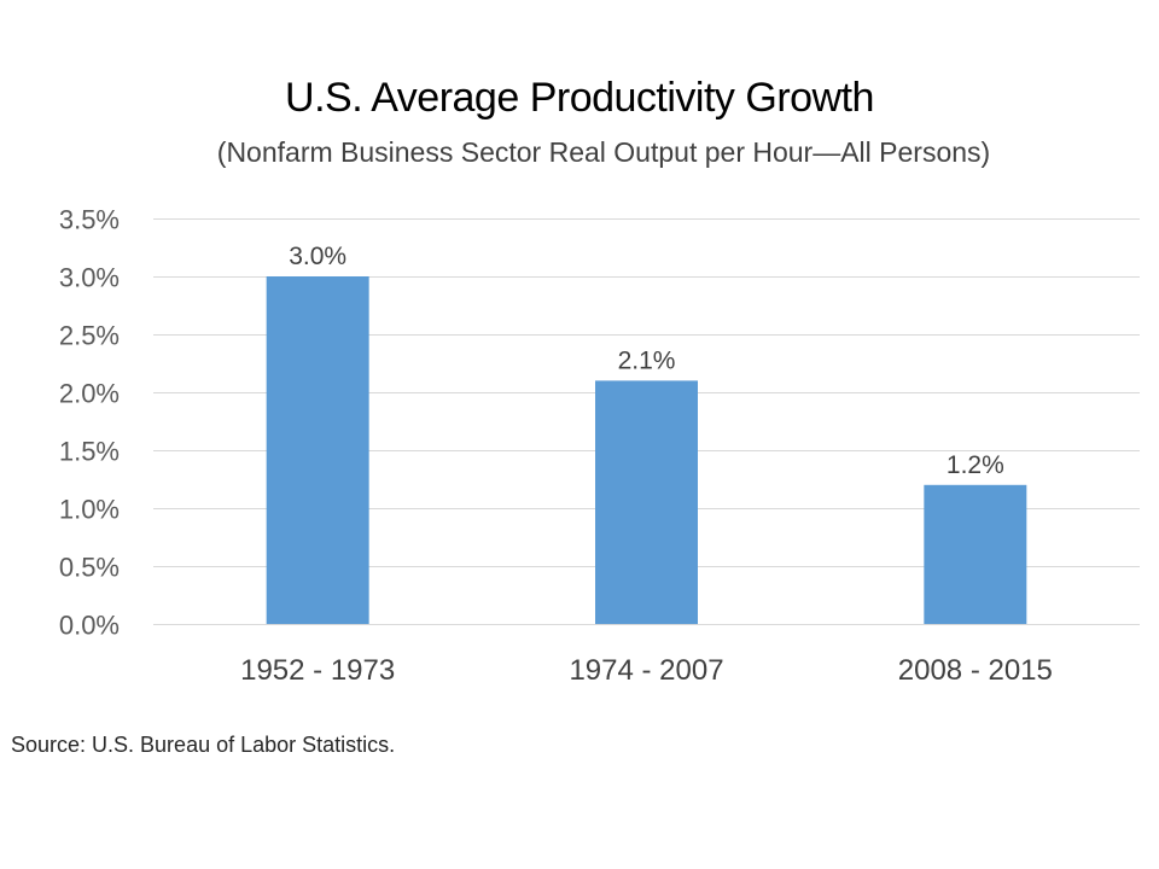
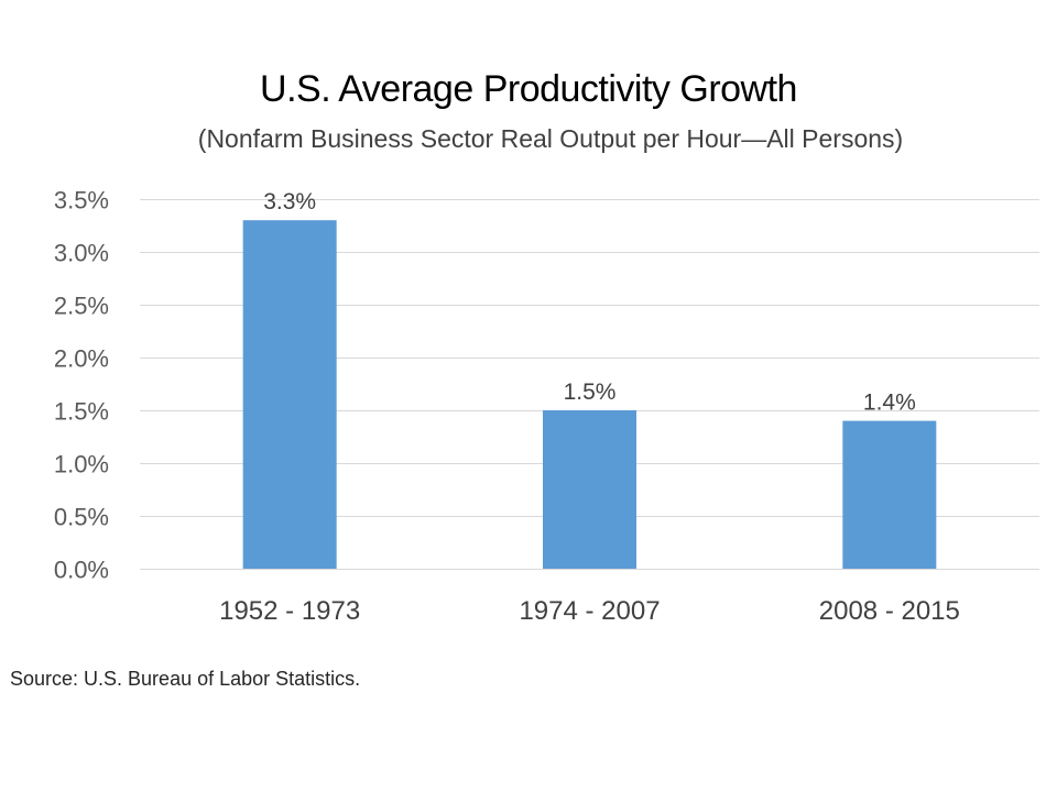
1952 - 1973: 3.0% -> 3.3%
1974 - 2007: 2.1% -> 1.5%
2008 - 2015: 1.2% -> 1.4%
